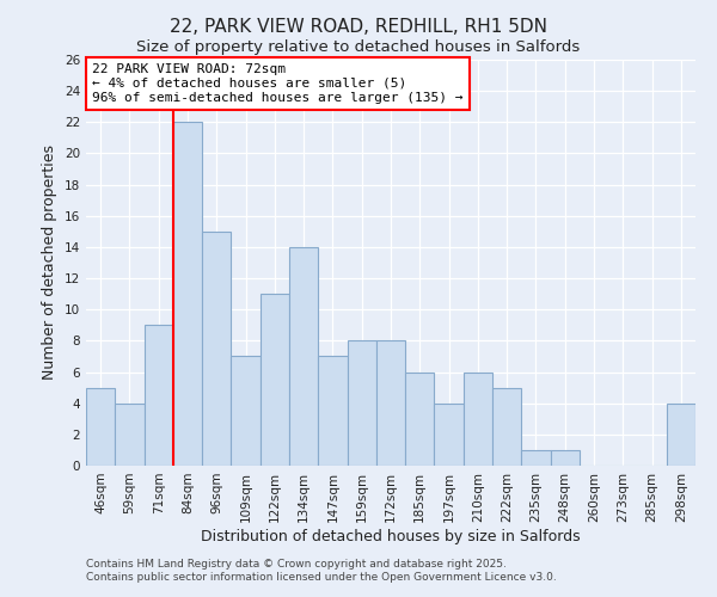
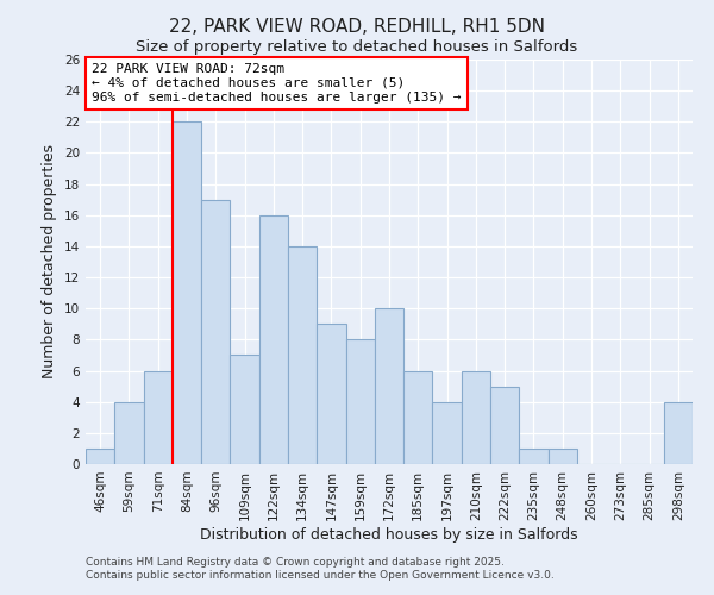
46sqm: 5 -> 1
71sqm: 9 -> 6
96sqm: 15 -> 17
122sqm: 11 -> 16
147sqm: 7 -> 9
172sqm: 8 -> 10
